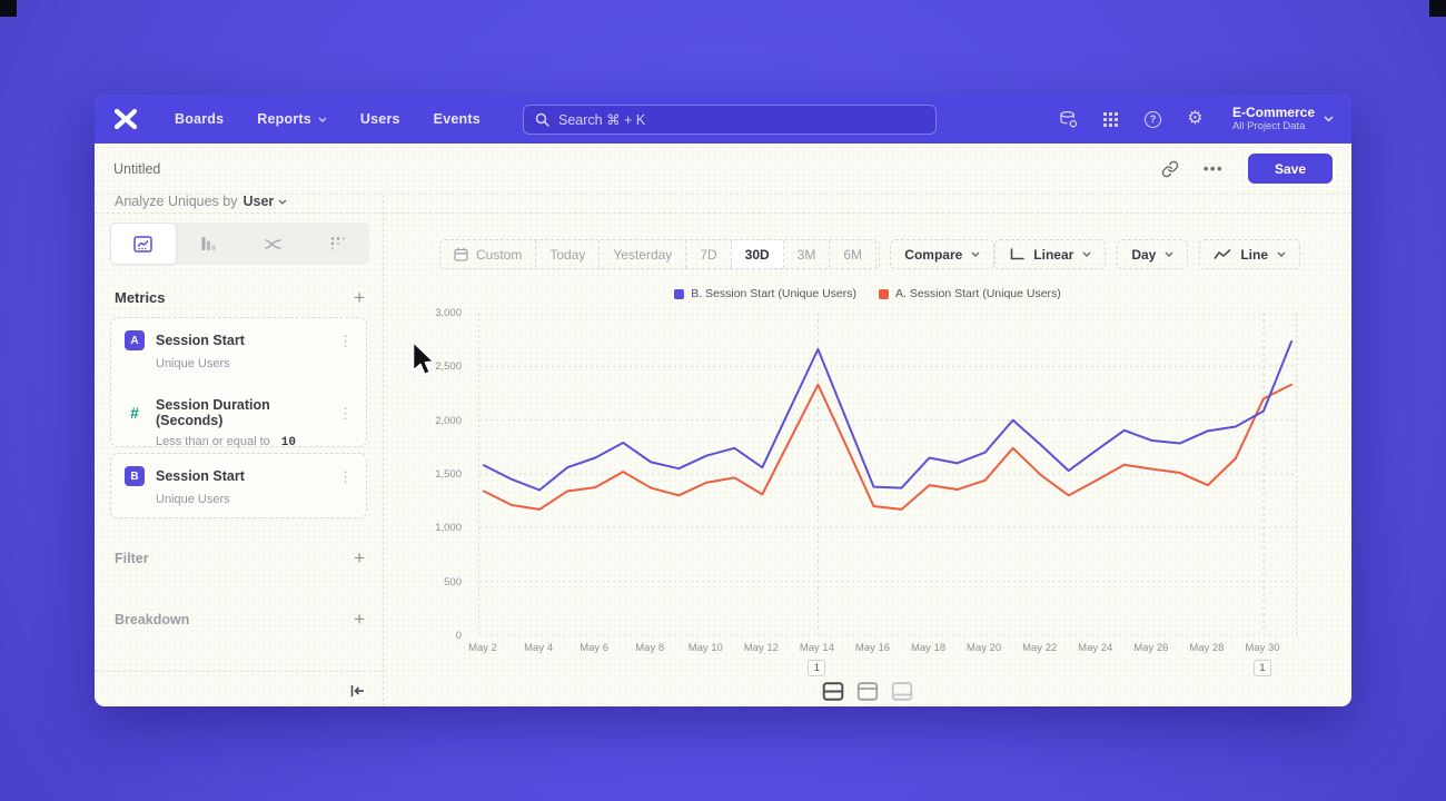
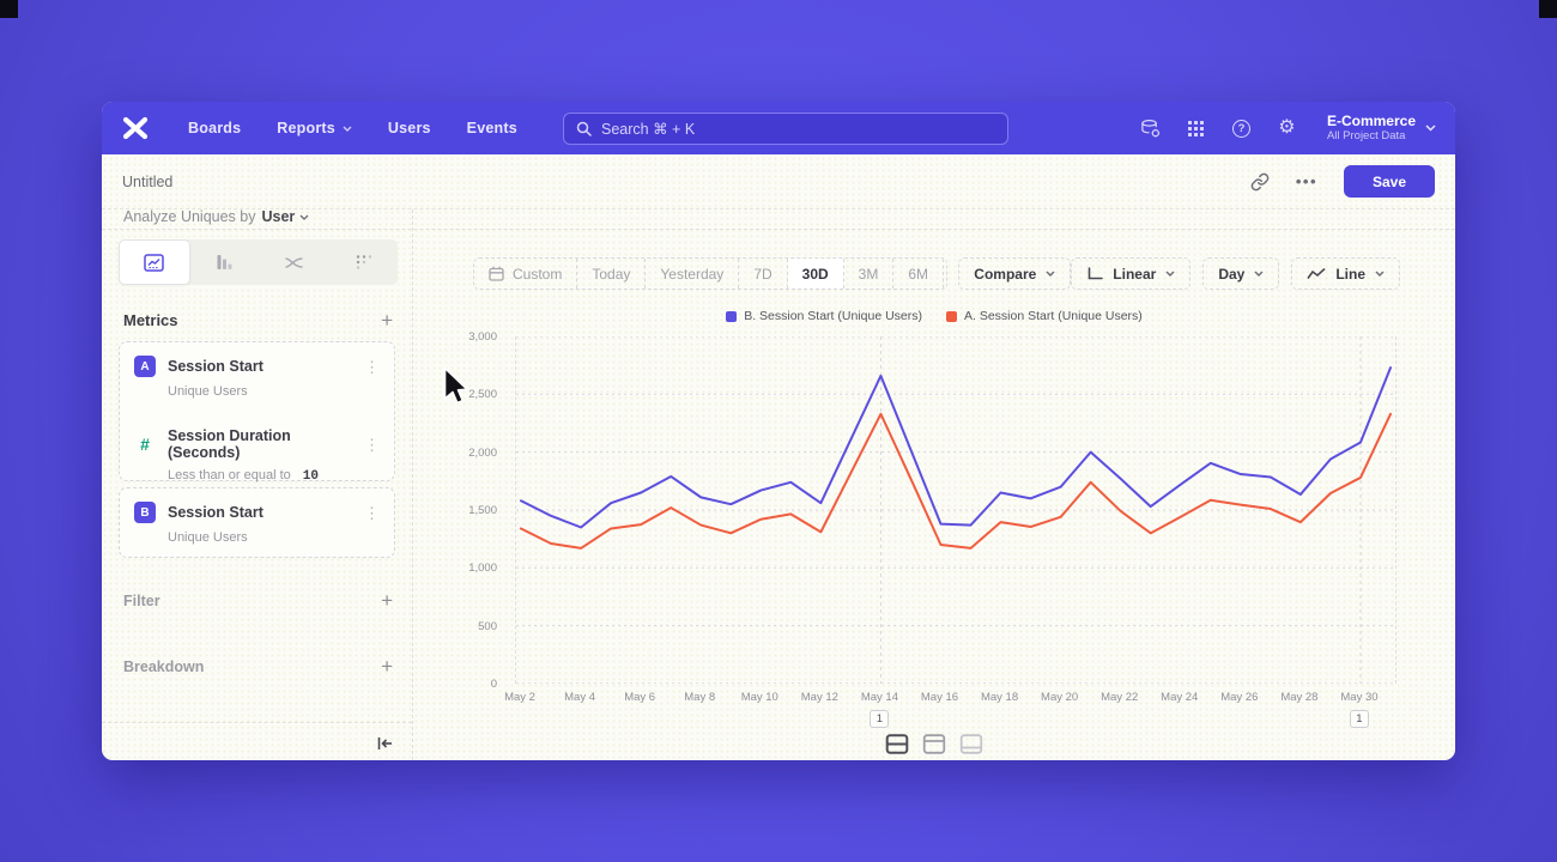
B. Session Start (Unique Users)/May 28: 1900 -> 1600
A. Session Start (Unique Users)/May 30: 2200 -> 1800
